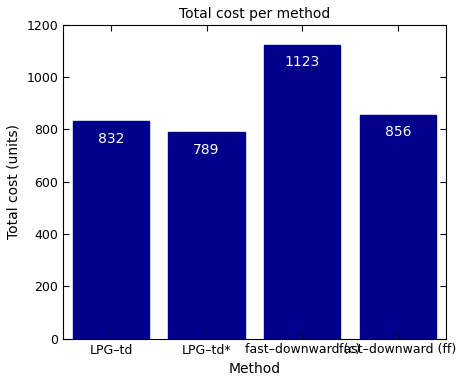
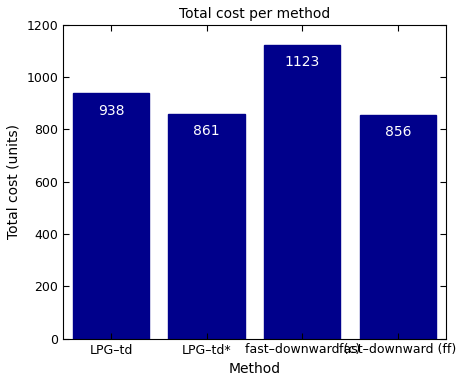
LPG–td: 832 -> 938
LPG–td*: 789 -> 861
